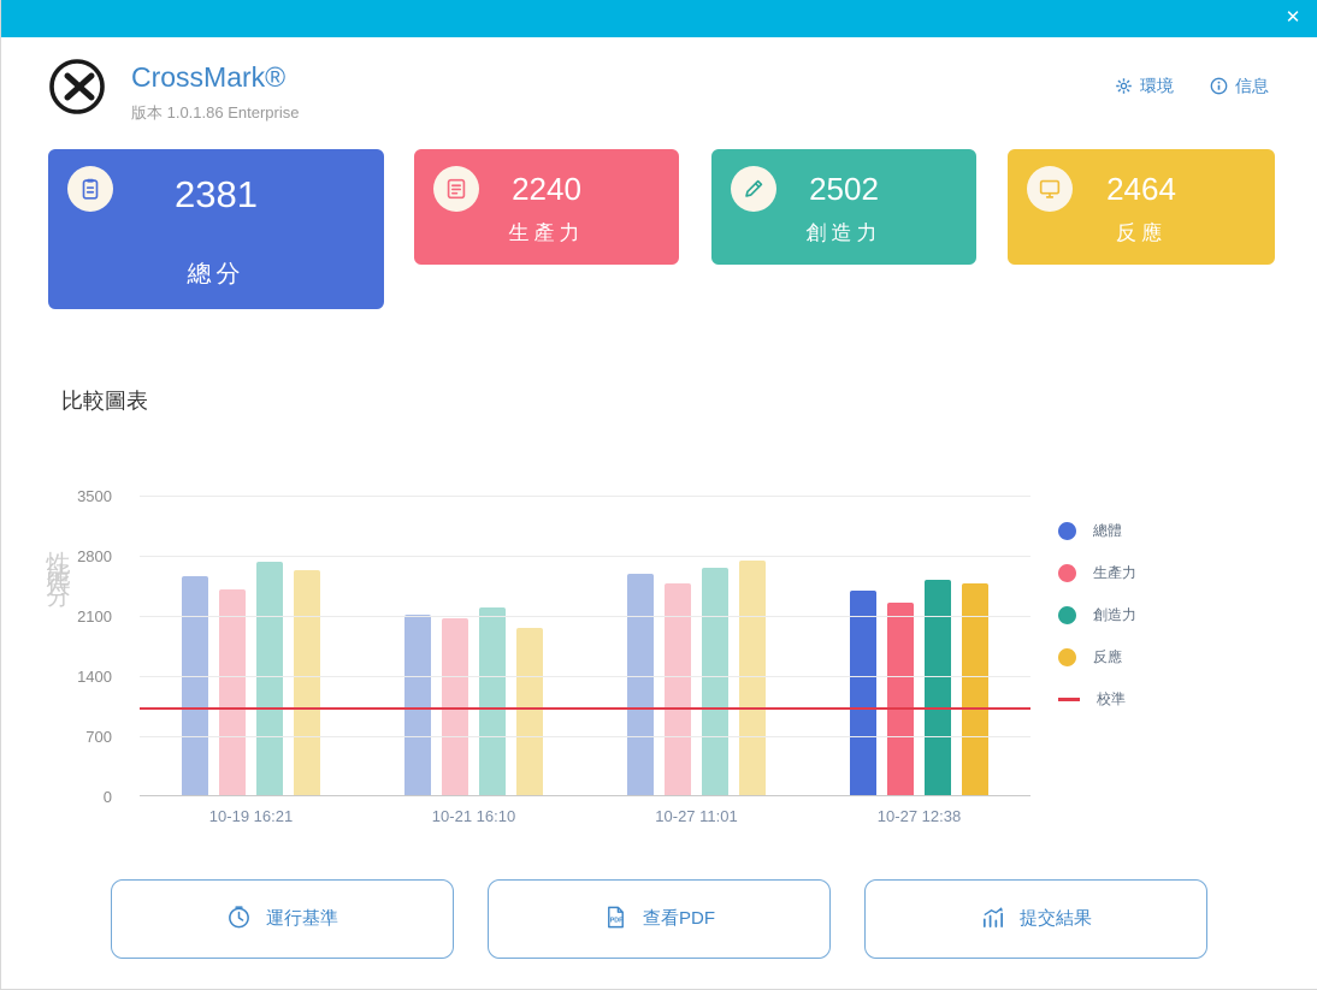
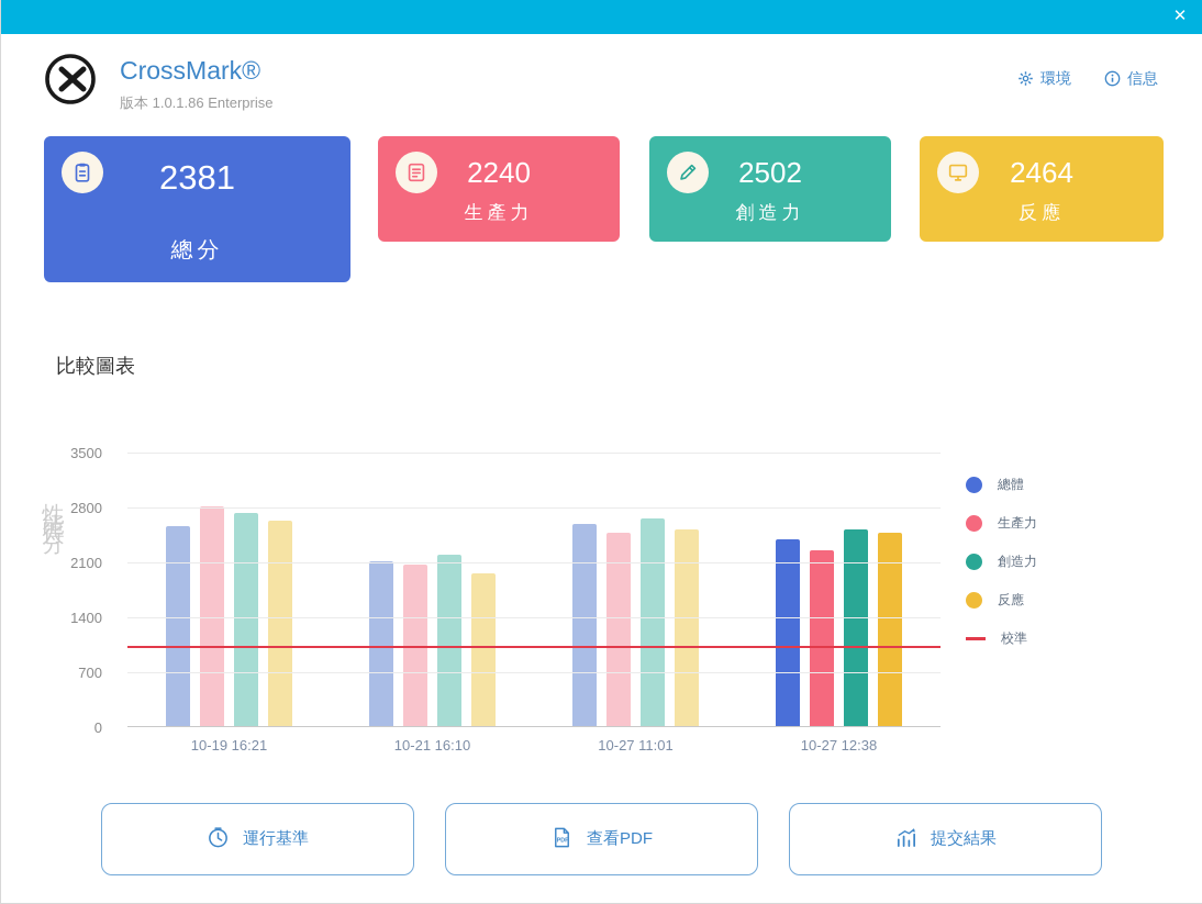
生產力/10-19 16:21: 2400 -> 2800
反應/10-27 11:01: 2700 -> 2500
